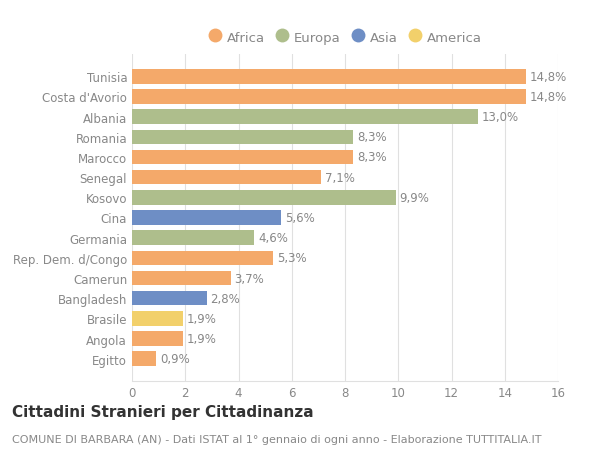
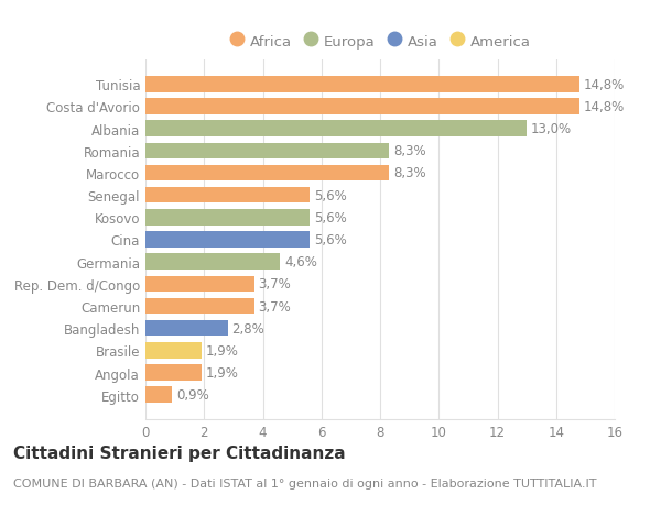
Senegal: 7,1% -> 5,6%
Kosovo: 9,9% -> 5,6%
Rep. Dem. d/Congo: 5,3% -> 3,7%
